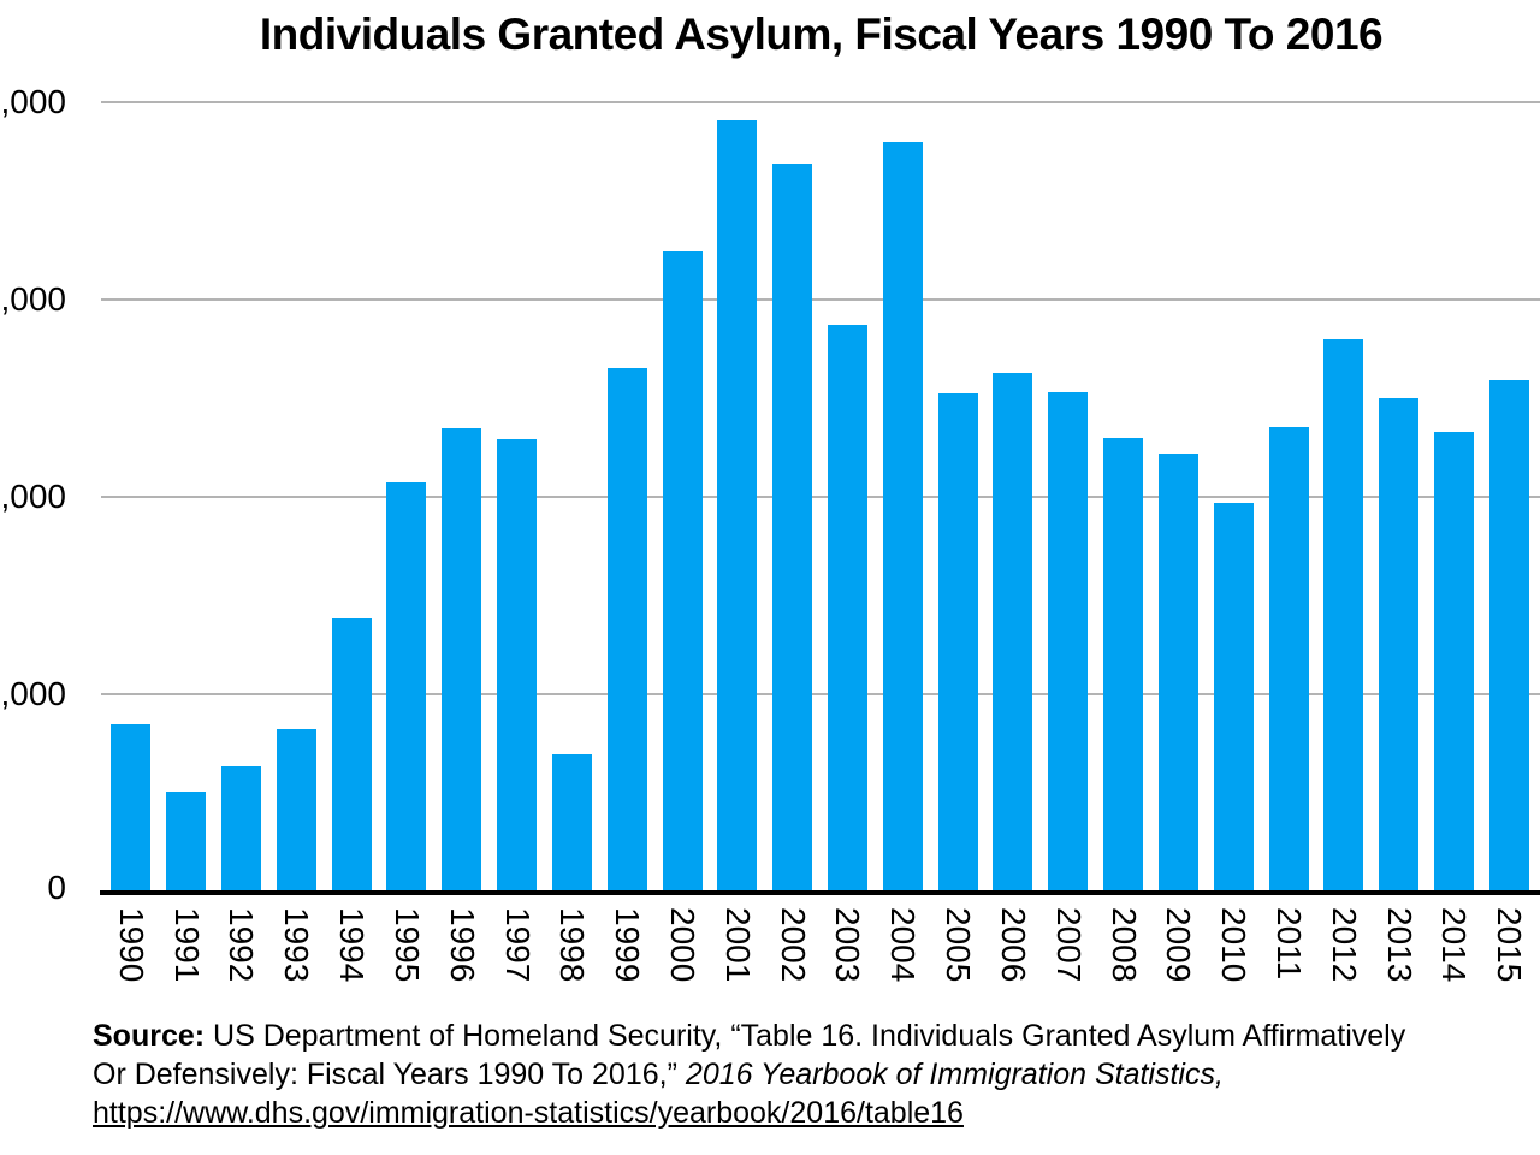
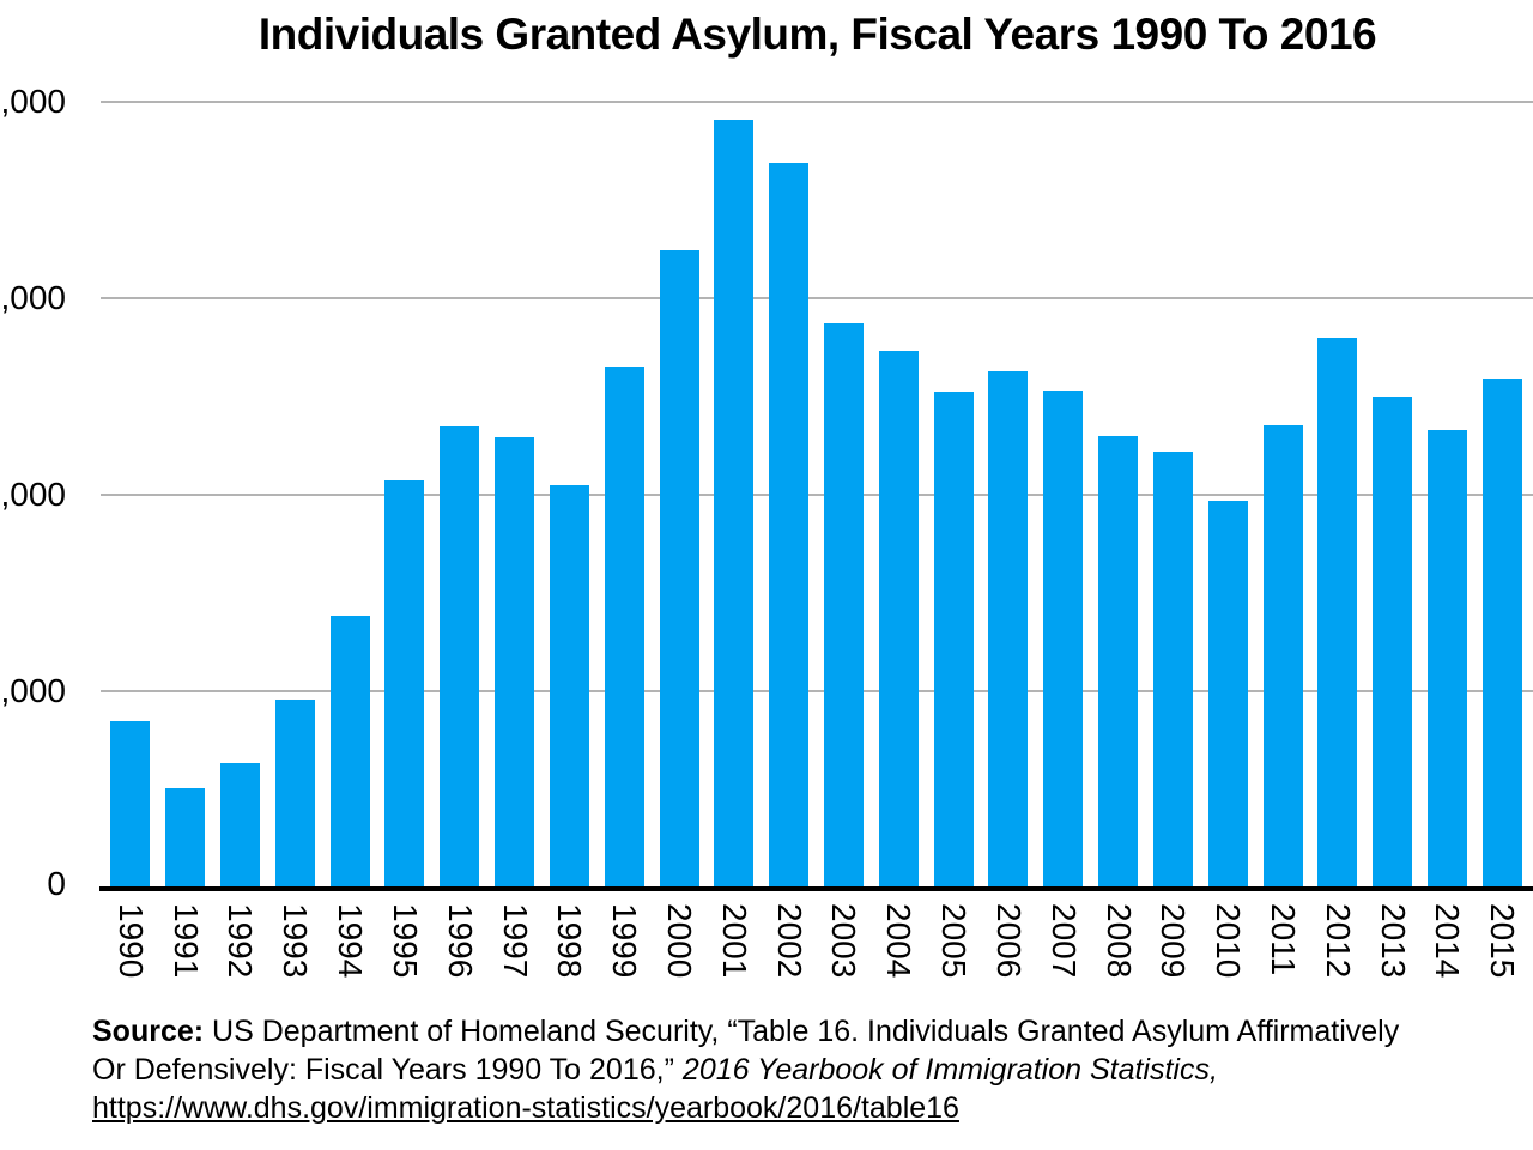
1993: 8200 -> 9600
1998: 6900 -> 20400
2004: 38000 -> 27300
